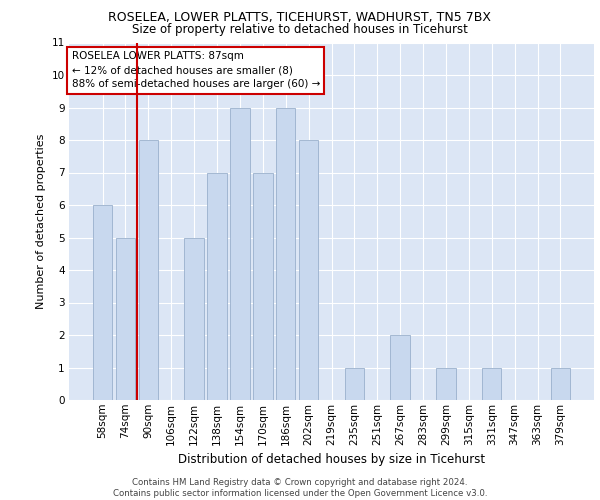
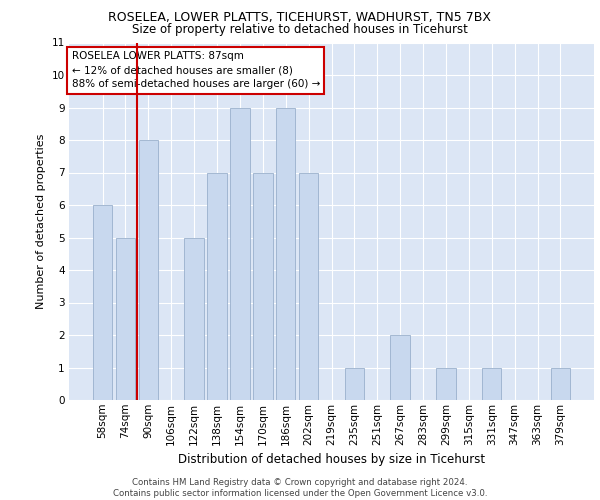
202sqm: 8 -> 7
